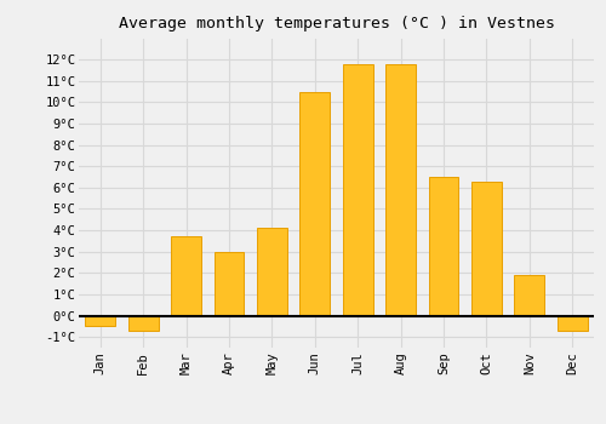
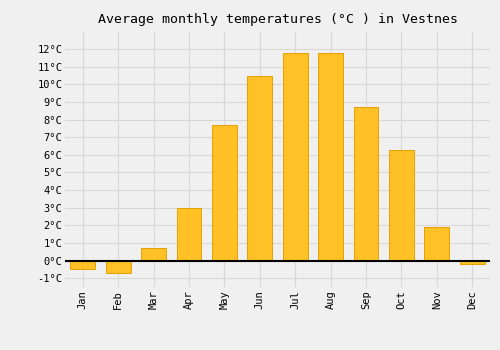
Mar: 3.7°C -> 0.7°C
May: 4.1°C -> 7.7°C
Sep: 6.5°C -> 8.7°C
Dec: -0.7°C -> -0.2°C
